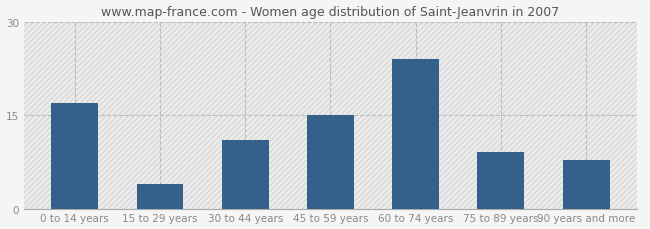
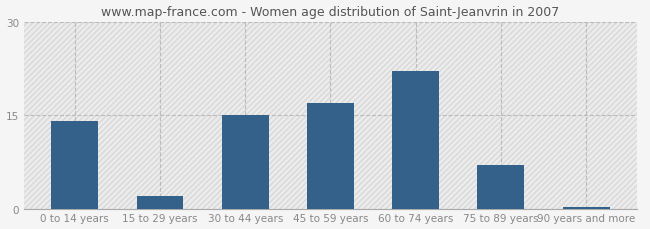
0 to 14 years: 17.0 -> 14.0
15 to 29 years: 4.0 -> 2.0
30 to 44 years: 11.0 -> 15.0
45 to 59 years: 15.0 -> 17.0
60 to 74 years: 24.0 -> 22.0
75 to 89 years: 9.0 -> 7.0
90 years and more: 7.8 -> 0.3
